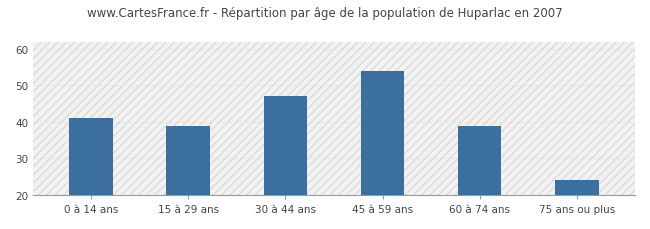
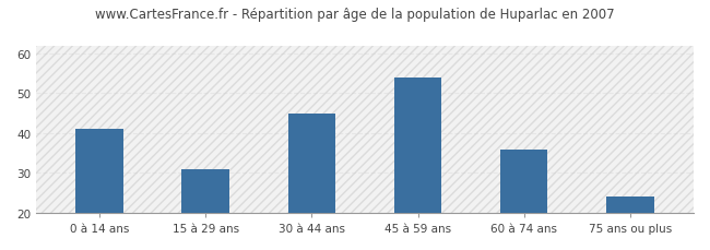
15 à 29 ans: 39 -> 31
30 à 44 ans: 47 -> 45
60 à 74 ans: 39 -> 36
